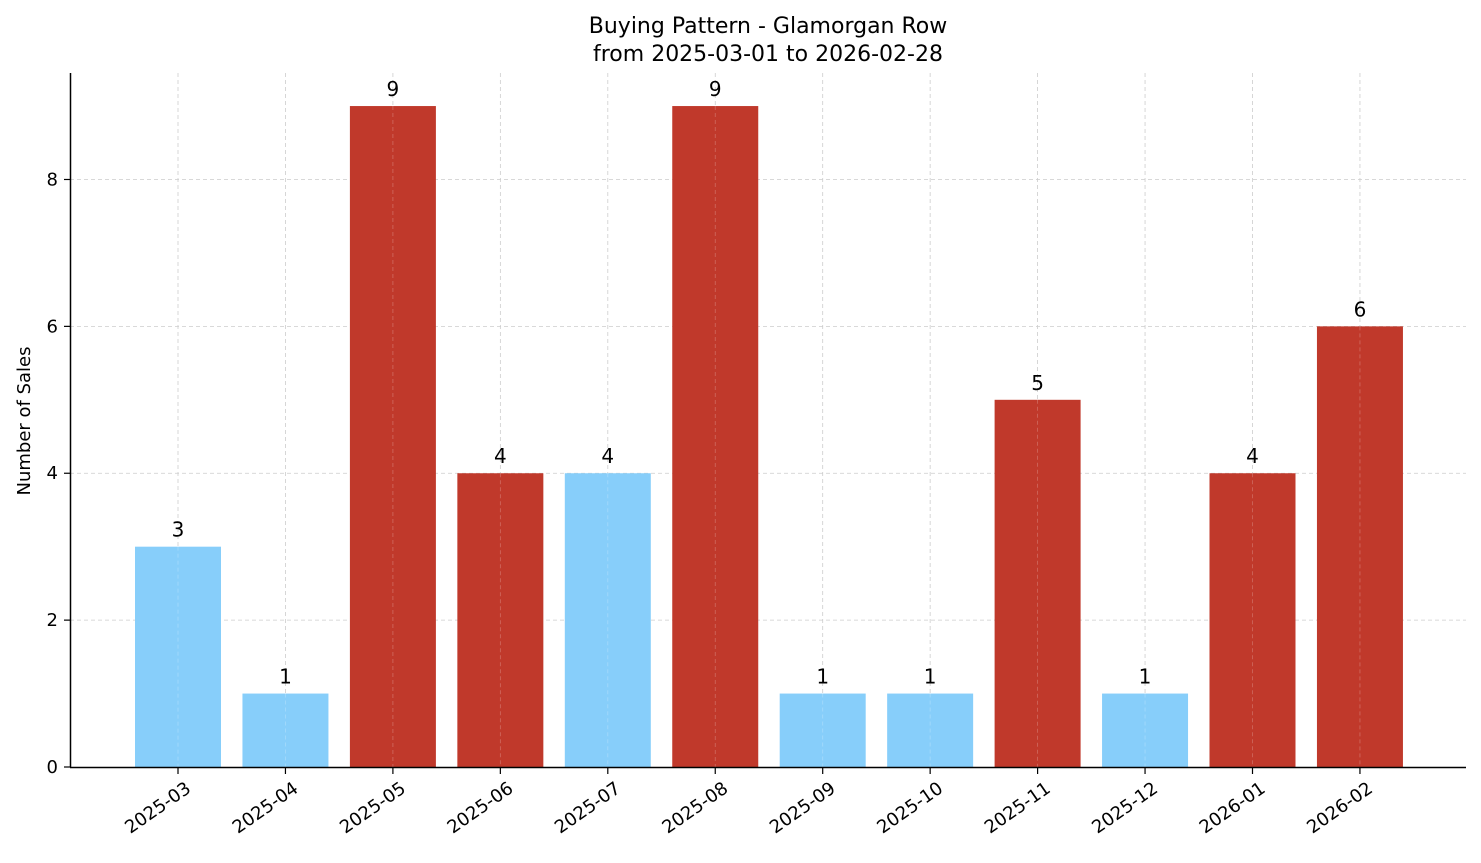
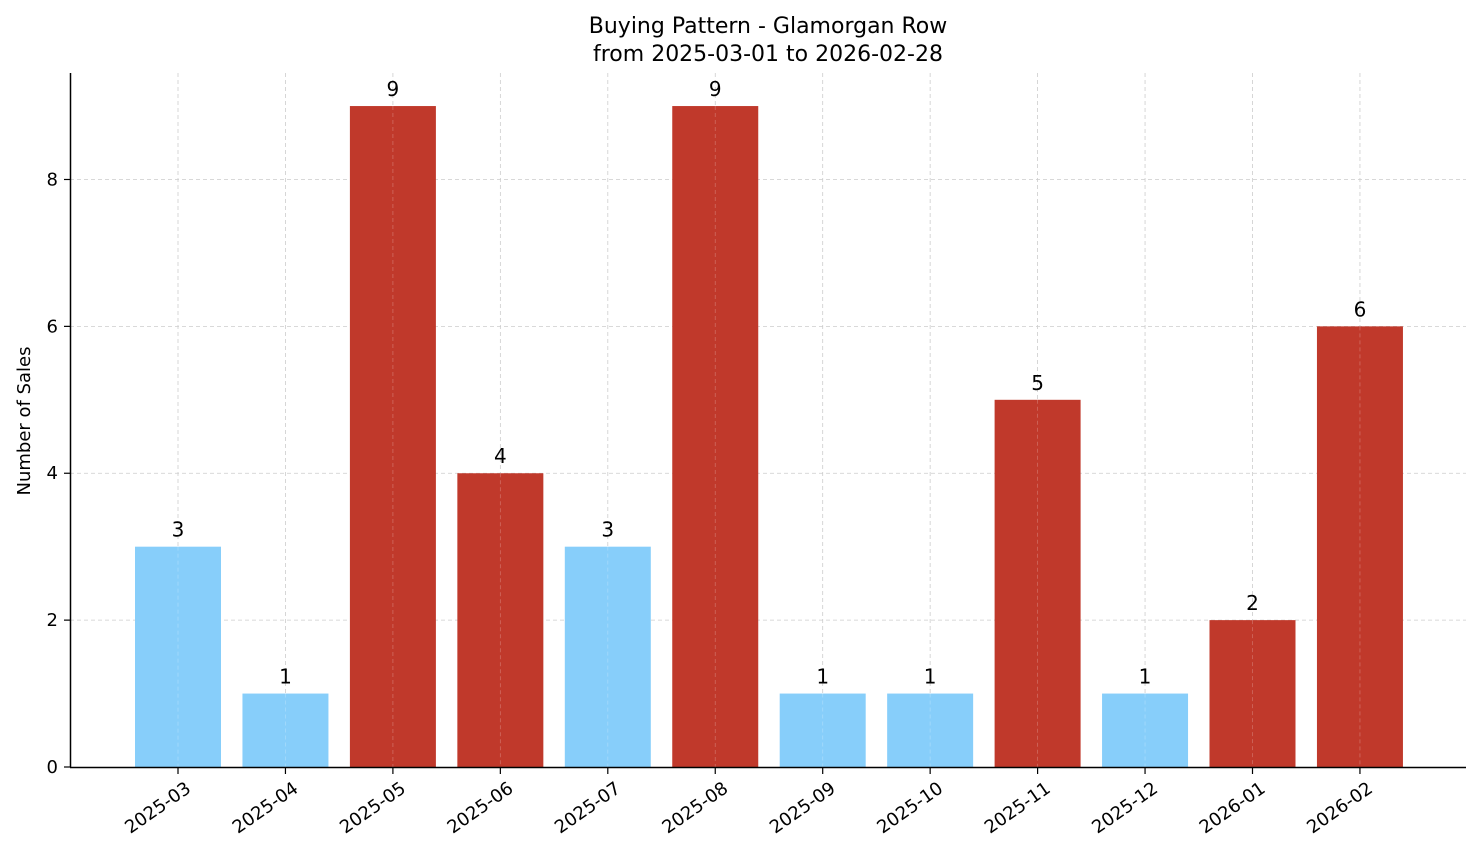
2025-07: 4 -> 3
2026-01: 4 -> 2
